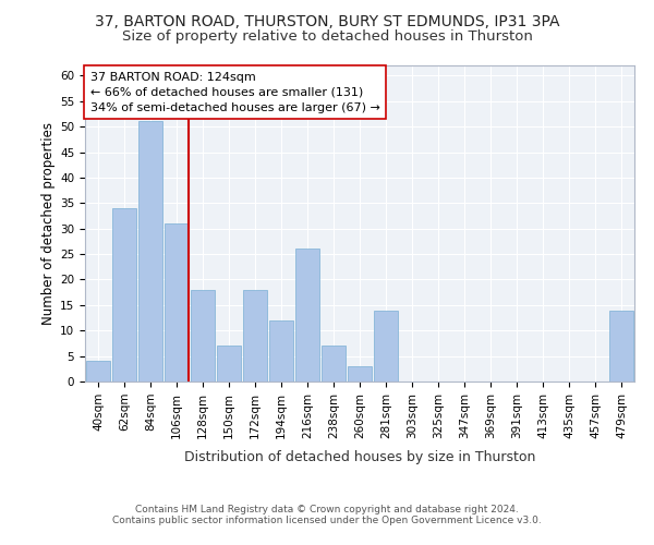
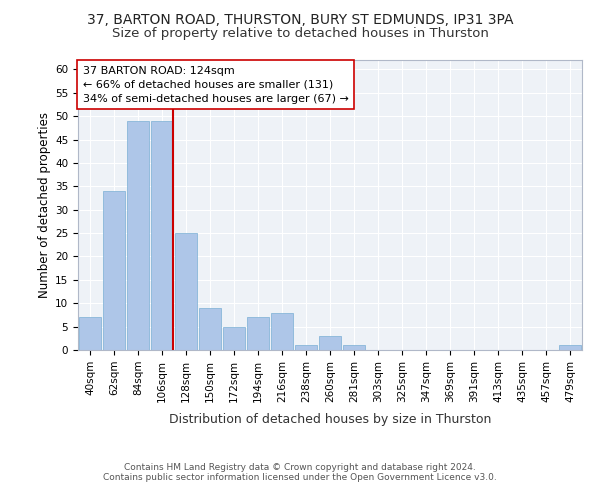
40sqm: 4 -> 7
84sqm: 51 -> 49
106sqm: 31 -> 49
128sqm: 18 -> 25
150sqm: 7 -> 9
172sqm: 18 -> 5
194sqm: 12 -> 7
216sqm: 26 -> 8
238sqm: 7 -> 1
281sqm: 14 -> 1
479sqm: 14 -> 1
